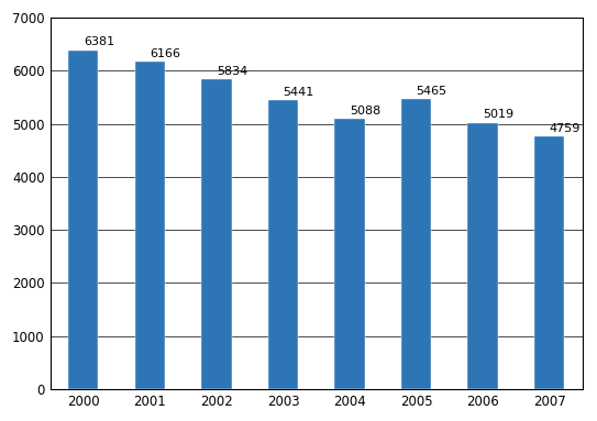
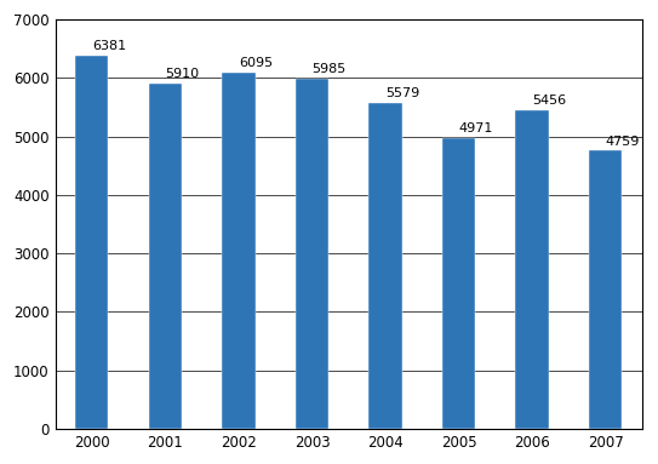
2001: 6166 -> 5910
2002: 5834 -> 6095
2003: 5441 -> 5985
2004: 5088 -> 5579
2005: 5465 -> 4971
2006: 5019 -> 5456
